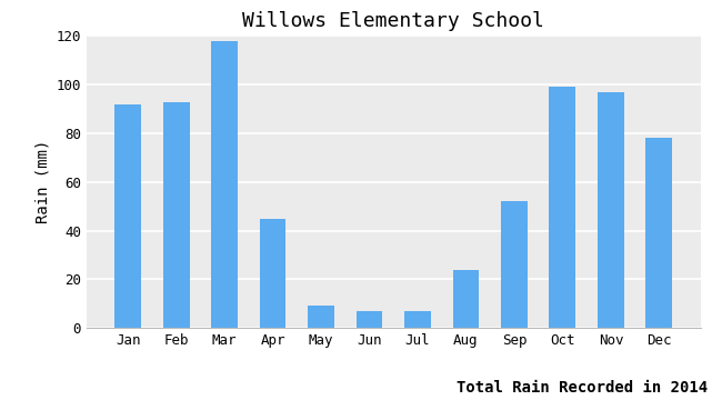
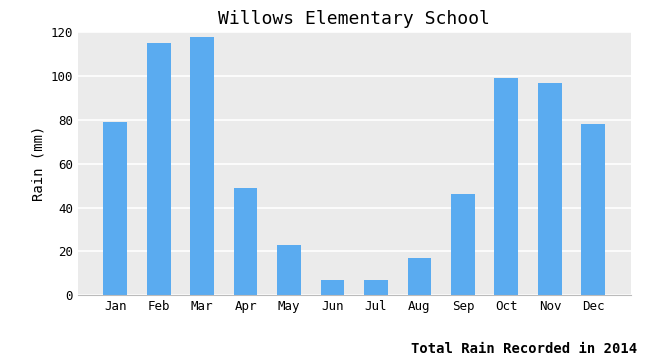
Jan: 92 -> 79
Feb: 93 -> 115
Apr: 45 -> 49
May: 9 -> 23
Aug: 24 -> 17
Sep: 52 -> 46
